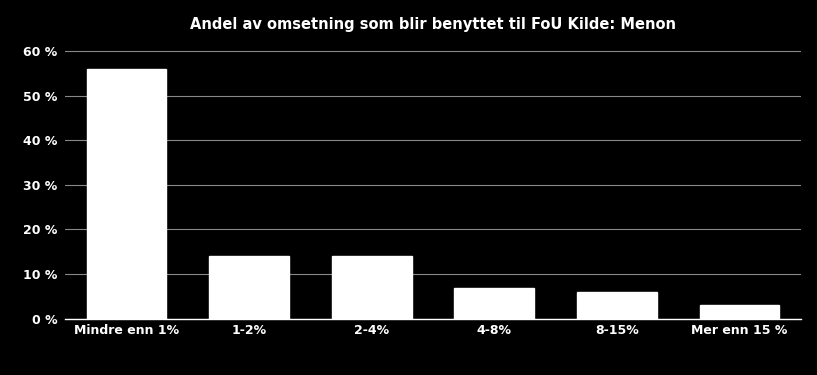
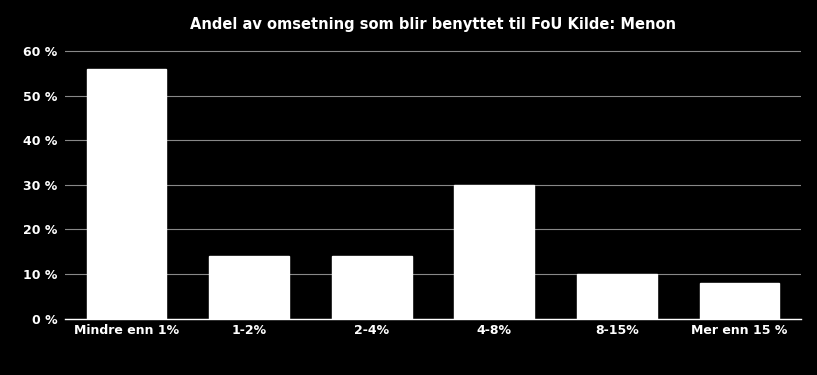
4-8%: 7 % -> 30 %
8-15%: 6 % -> 10 %
Mer enn 15 %: 3 % -> 8 %
